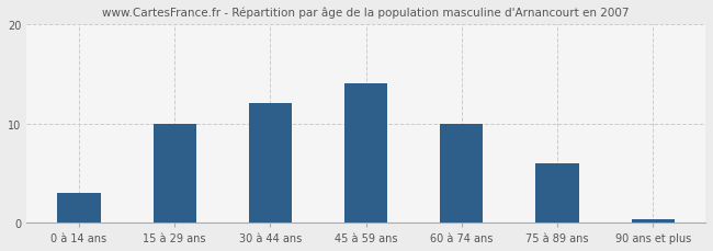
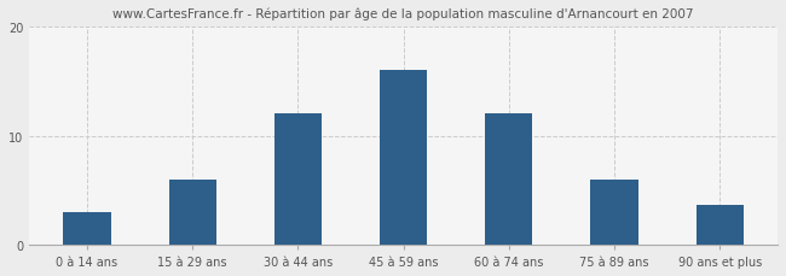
15 à 29 ans: 10.0 -> 6.0
45 à 59 ans: 14.0 -> 16.0
60 à 74 ans: 10.0 -> 12.0
90 ans et plus: 0.3 -> 3.6
